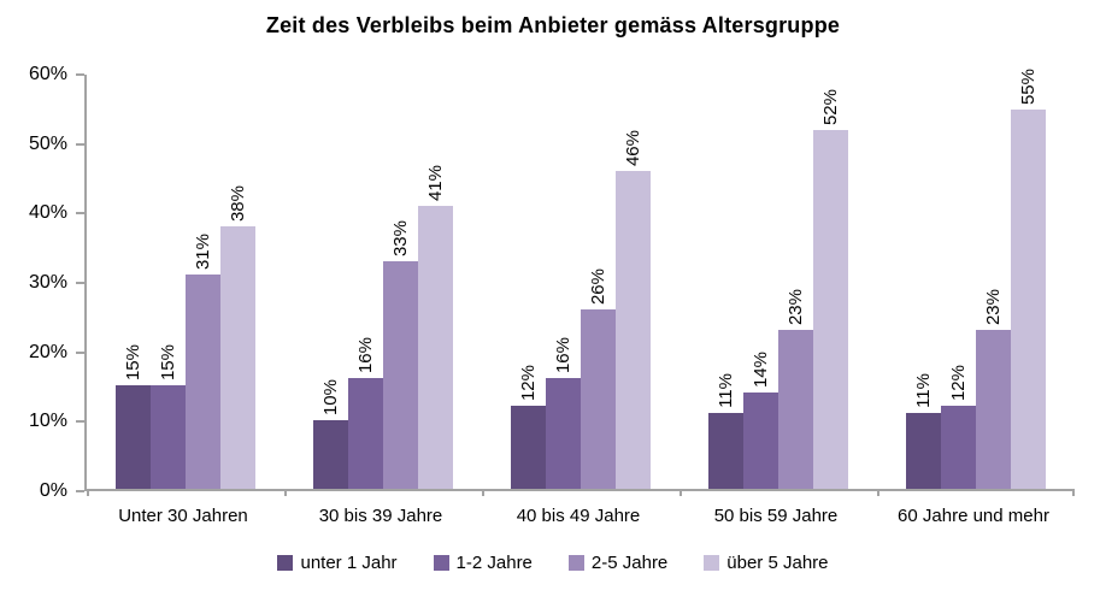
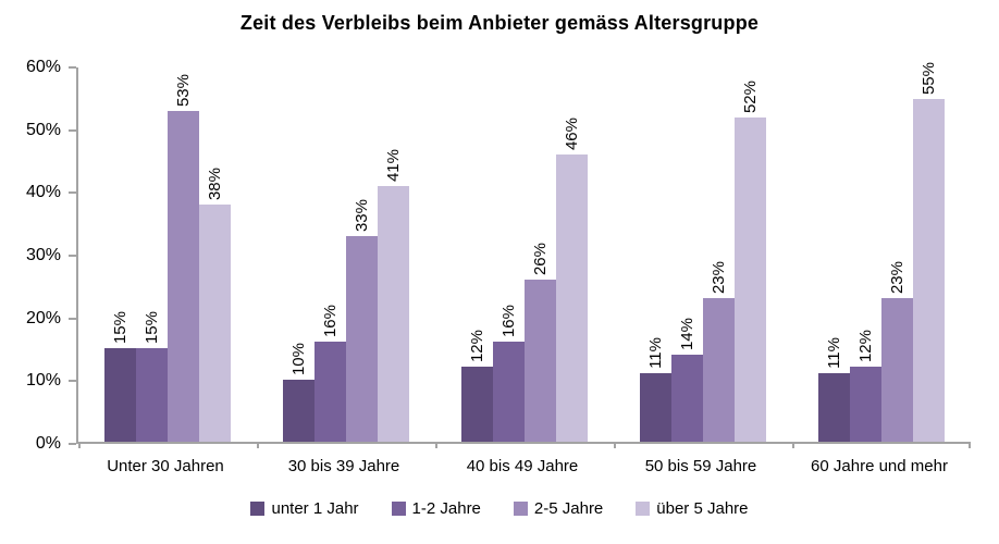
2-5 Jahre/Unter 30 Jahren: 31% -> 53%
